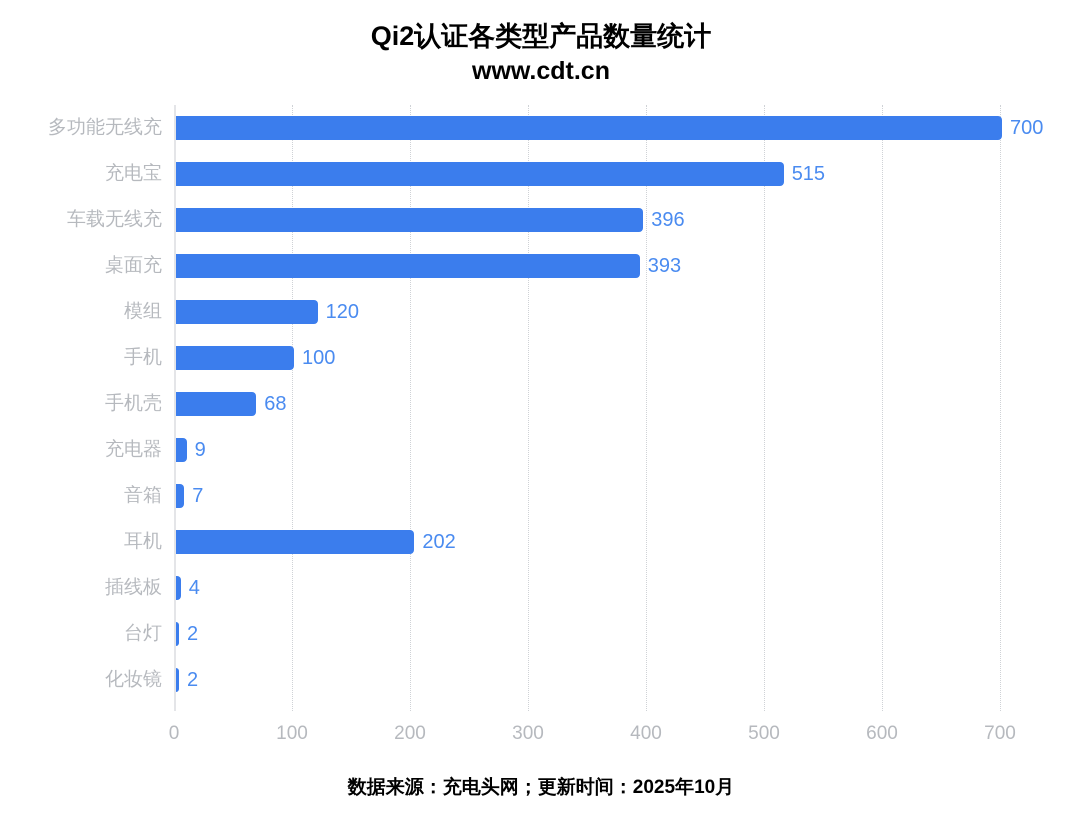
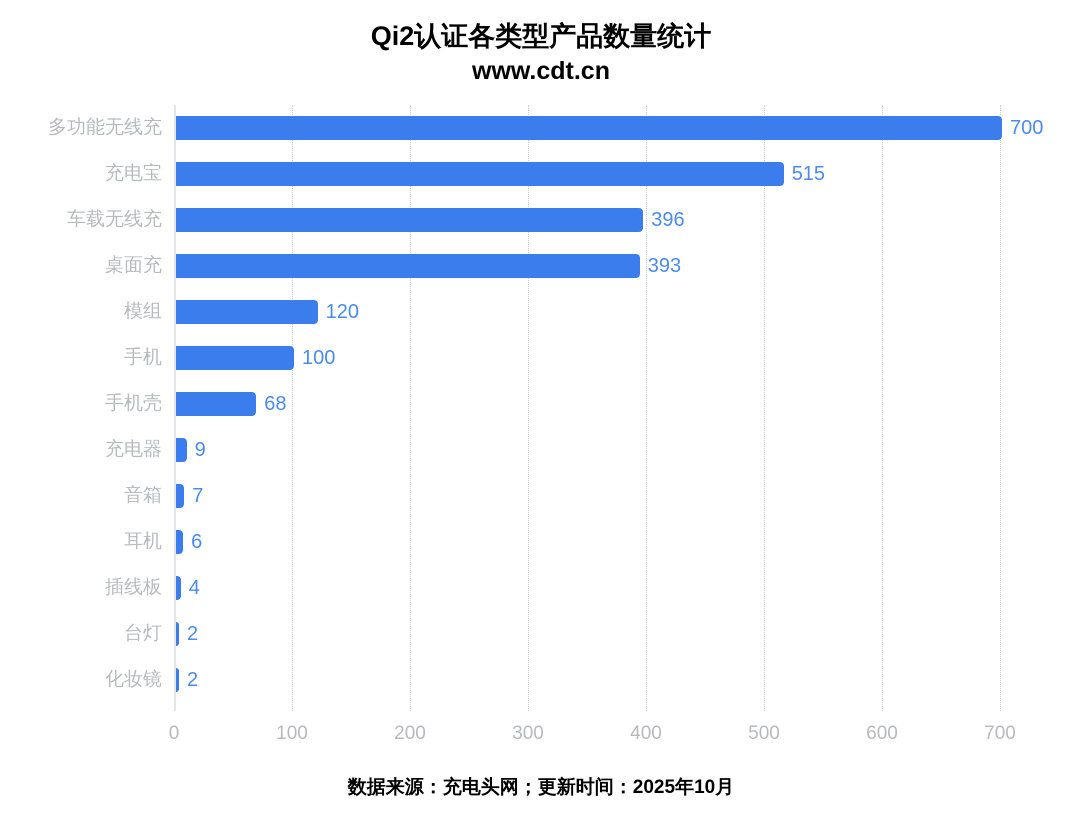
耳机: 202 -> 6
